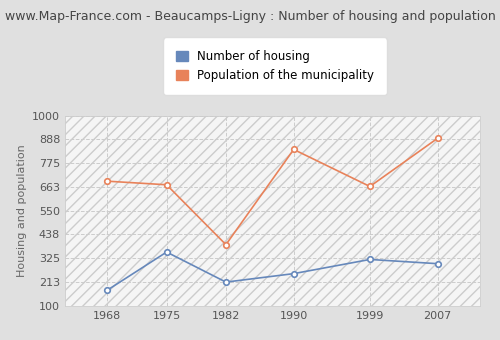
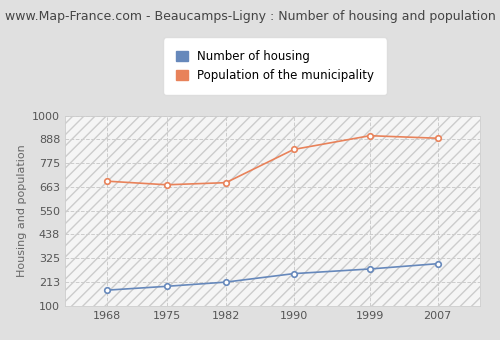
Number of housing/1975: 355 -> 193
Population of the municipality/1982: 390 -> 683
Number of housing/1999: 320 -> 275
Population of the municipality/1999: 665 -> 905
